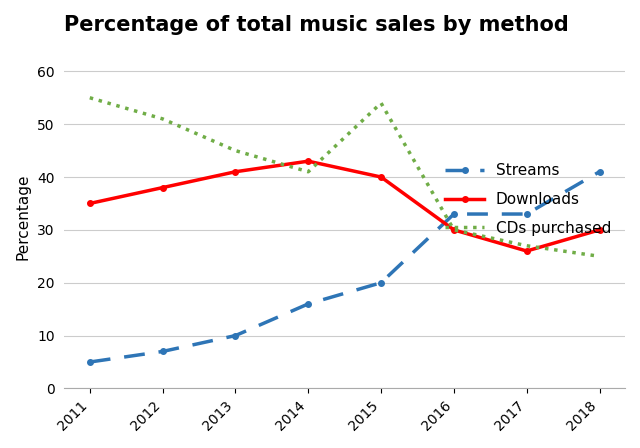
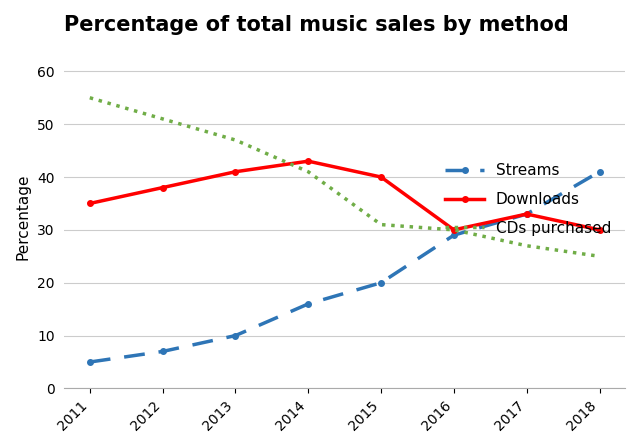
CDs purchased/2013: 45 -> 47
CDs purchased/2015: 54 -> 31
Streams/2016: 33 -> 29
Downloads/2017: 26 -> 33
